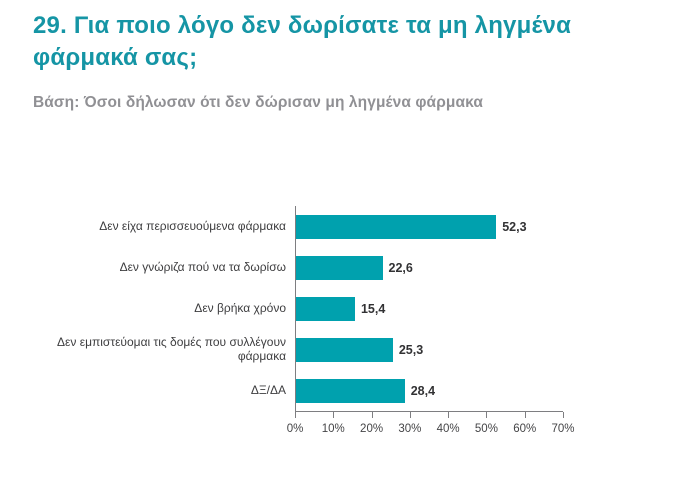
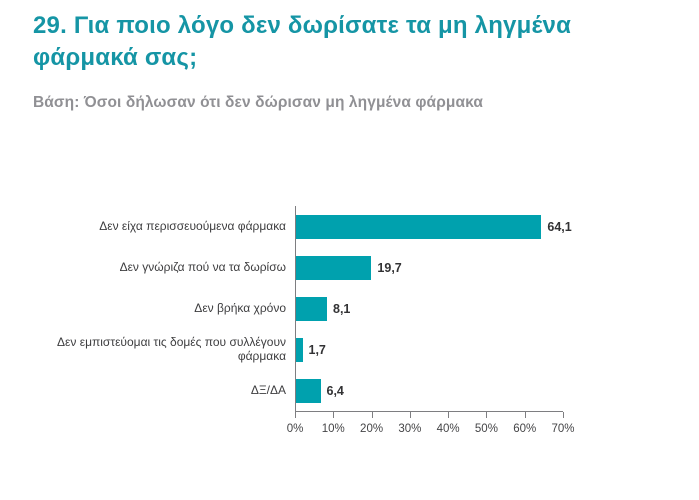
Δεν είχα περισσευούμενα φάρμακα: 52,3 -> 64,1
Δεν γνώριζα πού να τα δωρίσω: 22,6 -> 19,7
Δεν βρήκα χρόνο: 15,4 -> 8,1
Δεν εμπιστεύομαι τις δομές που συλλέγουν φάρμακα: 25,3 -> 1,7
ΔΞ/ΔΑ: 28,4 -> 6,4
